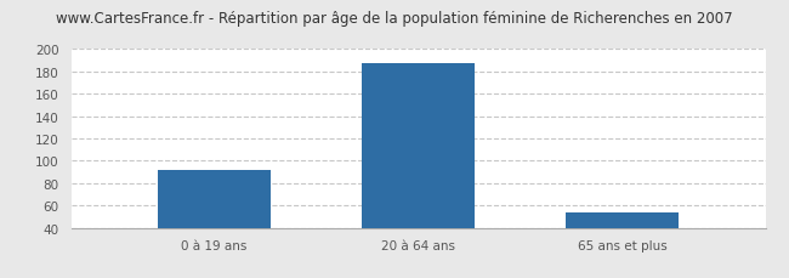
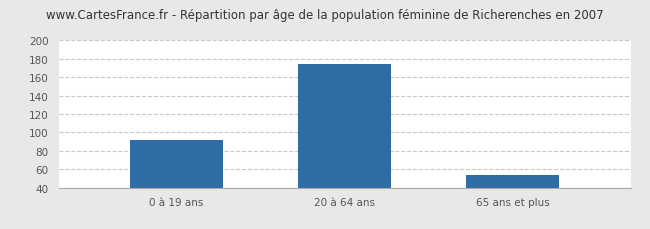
20 à 64 ans: 187 -> 174
